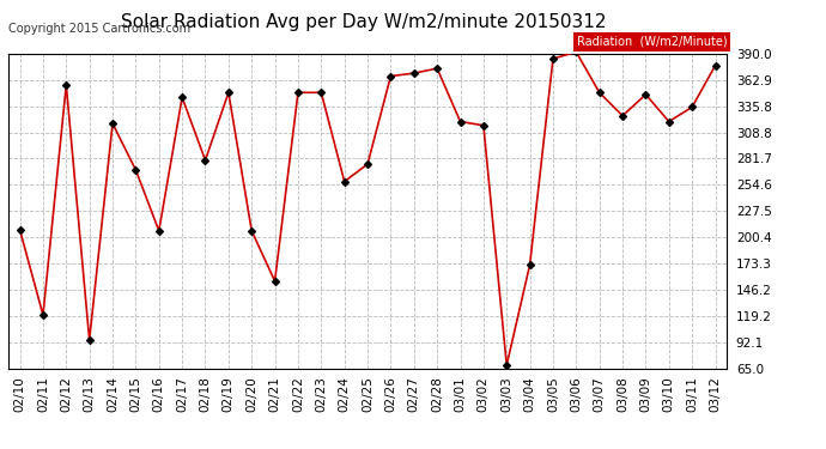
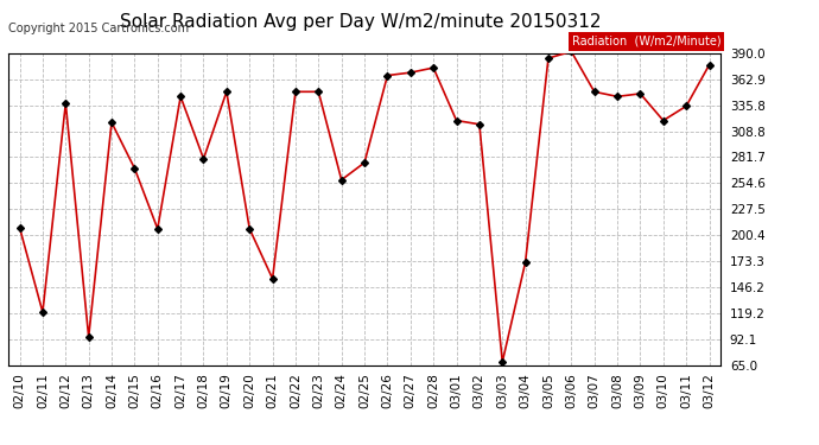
02/12: 358 -> 338
03/08: 326 -> 345
